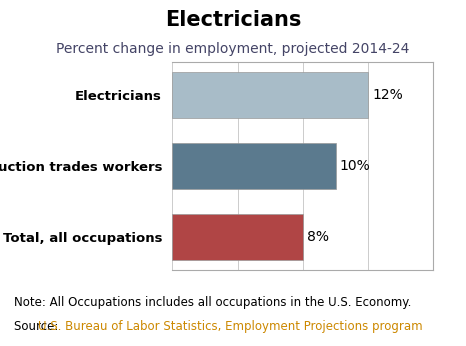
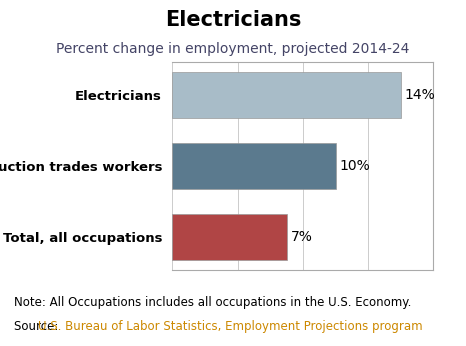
Electricians: 12% -> 14%
Total, all occupations: 8% -> 7%
